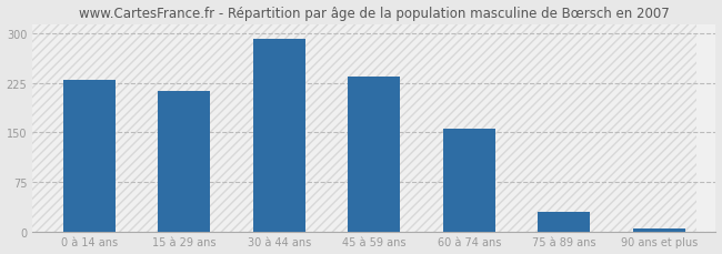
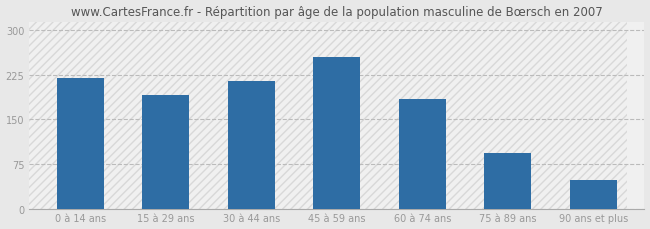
0 à 14 ans: 230 -> 220
15 à 29 ans: 213 -> 192
30 à 44 ans: 293 -> 214
45 à 59 ans: 235 -> 256
60 à 74 ans: 156 -> 184
75 à 89 ans: 30 -> 94
90 ans et plus: 4 -> 48
